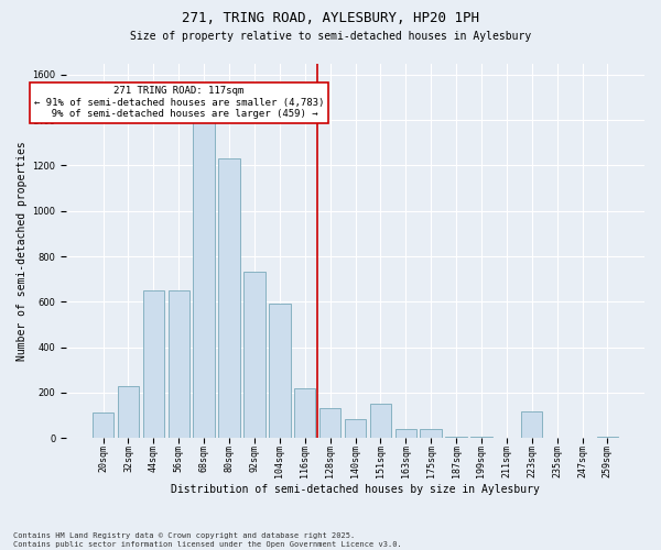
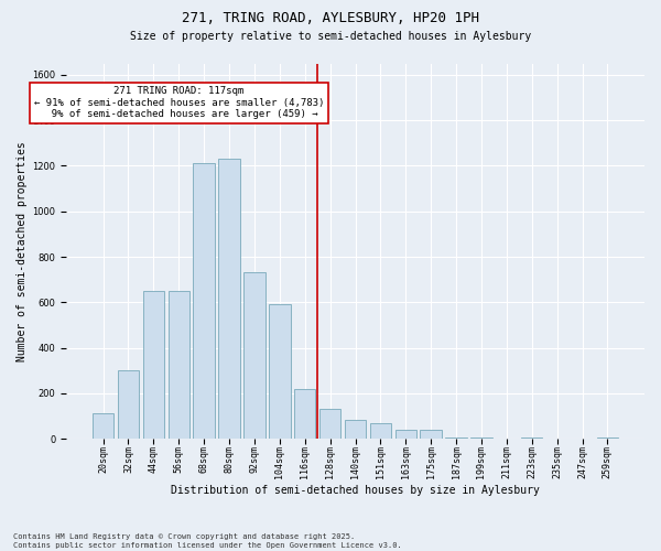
32sqm: 230 -> 300
68sqm: 1400 -> 1210
151sqm: 150 -> 70
223sqm: 115 -> 5
